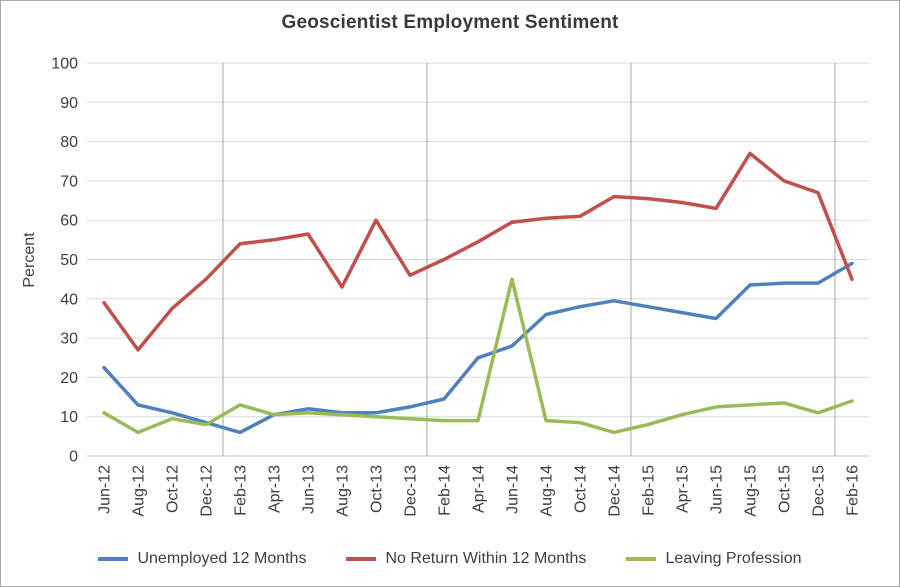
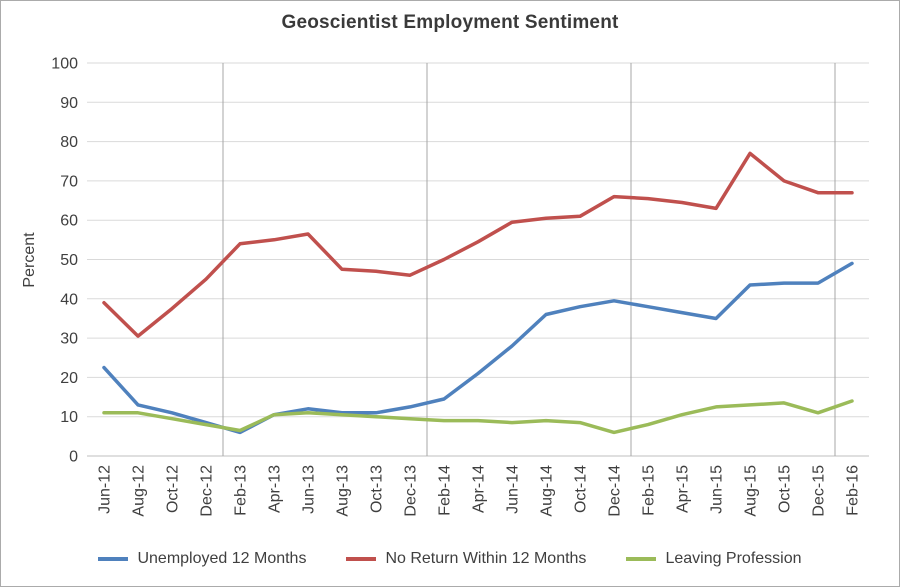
No Return Within 12 Months/Aug-12: 27 -> 30
Leaving Profession/Aug-12: 6 -> 11
Leaving Profession/Feb-13: 13 -> 6
No Return Within 12 Months/Aug-13: 43 -> 48
No Return Within 12 Months/Oct-13: 60 -> 47
Unemployed 12 Months/Apr-14: 25 -> 21
Leaving Profession/Jun-14: 45 -> 8
No Return Within 12 Months/Feb-16: 45 -> 67
